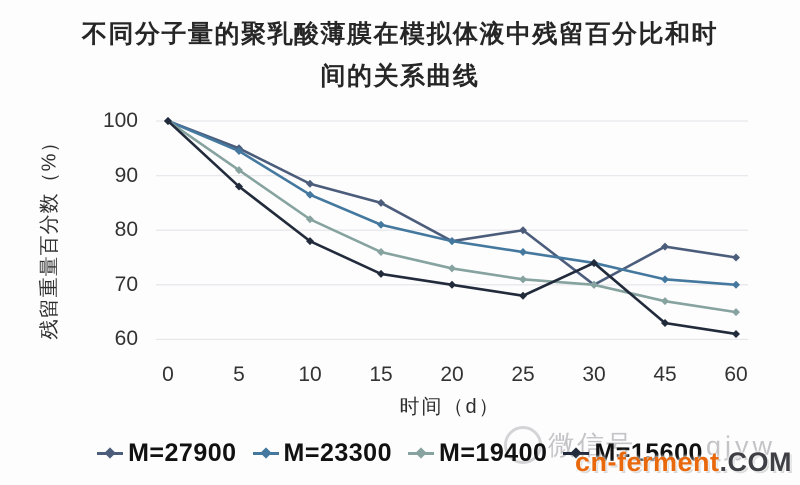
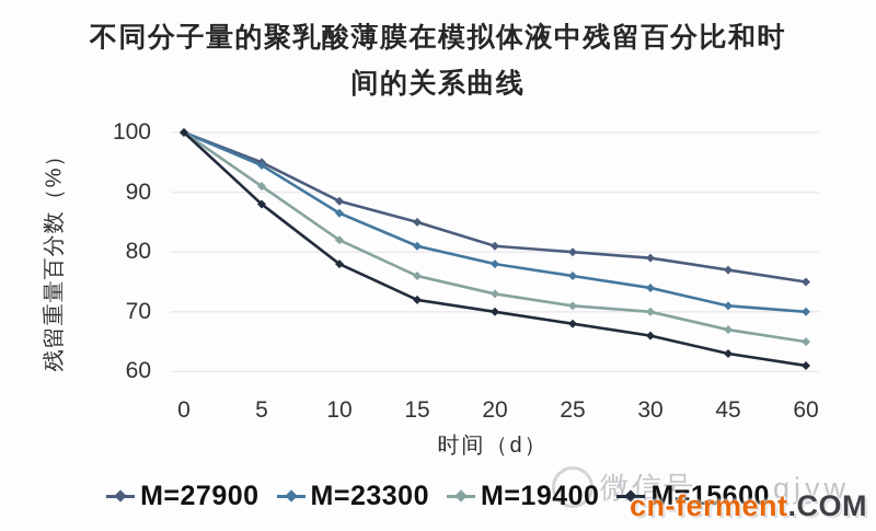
M=27900/20: 78 -> 81
M=27900/30: 70 -> 79
M=15600/30: 74 -> 66
